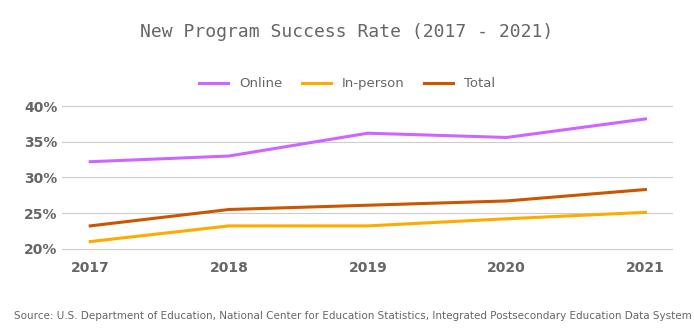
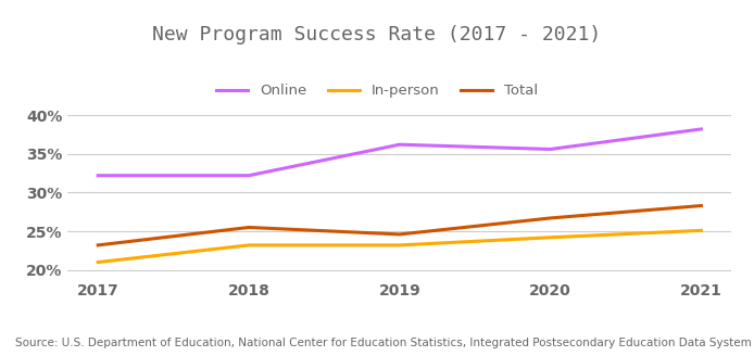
Online/2018: 33.0% -> 32.2%
Total/2019: 26.1% -> 24.6%
